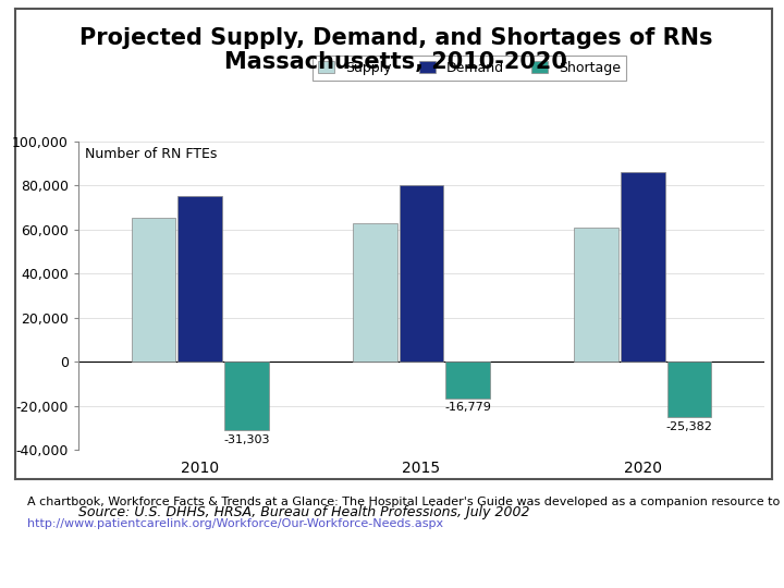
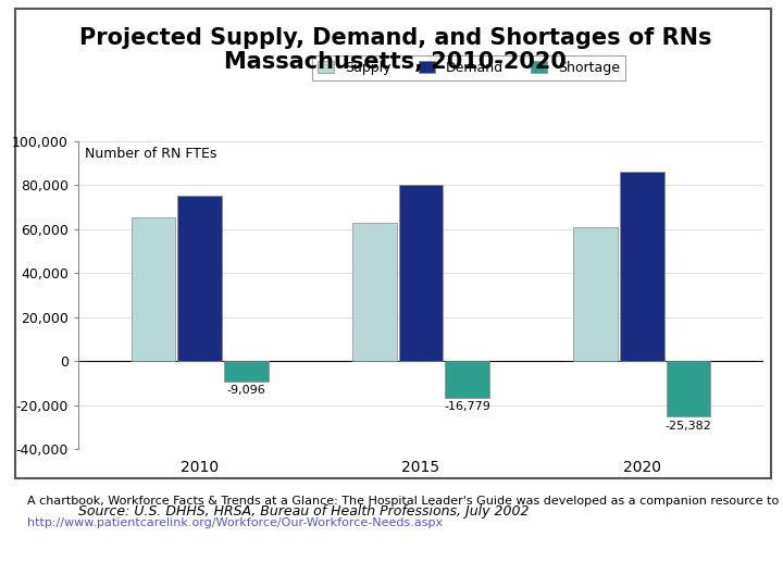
Shortage/2010: -31,303 -> -9,096
